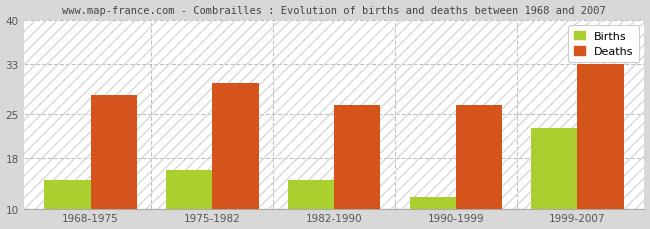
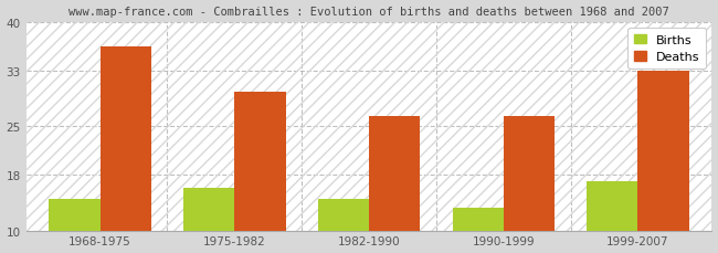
Deaths/1968-1975: 28.0 -> 36.5
Births/1990-1999: 11.8 -> 13.2
Births/1999-2007: 22.8 -> 17.0
